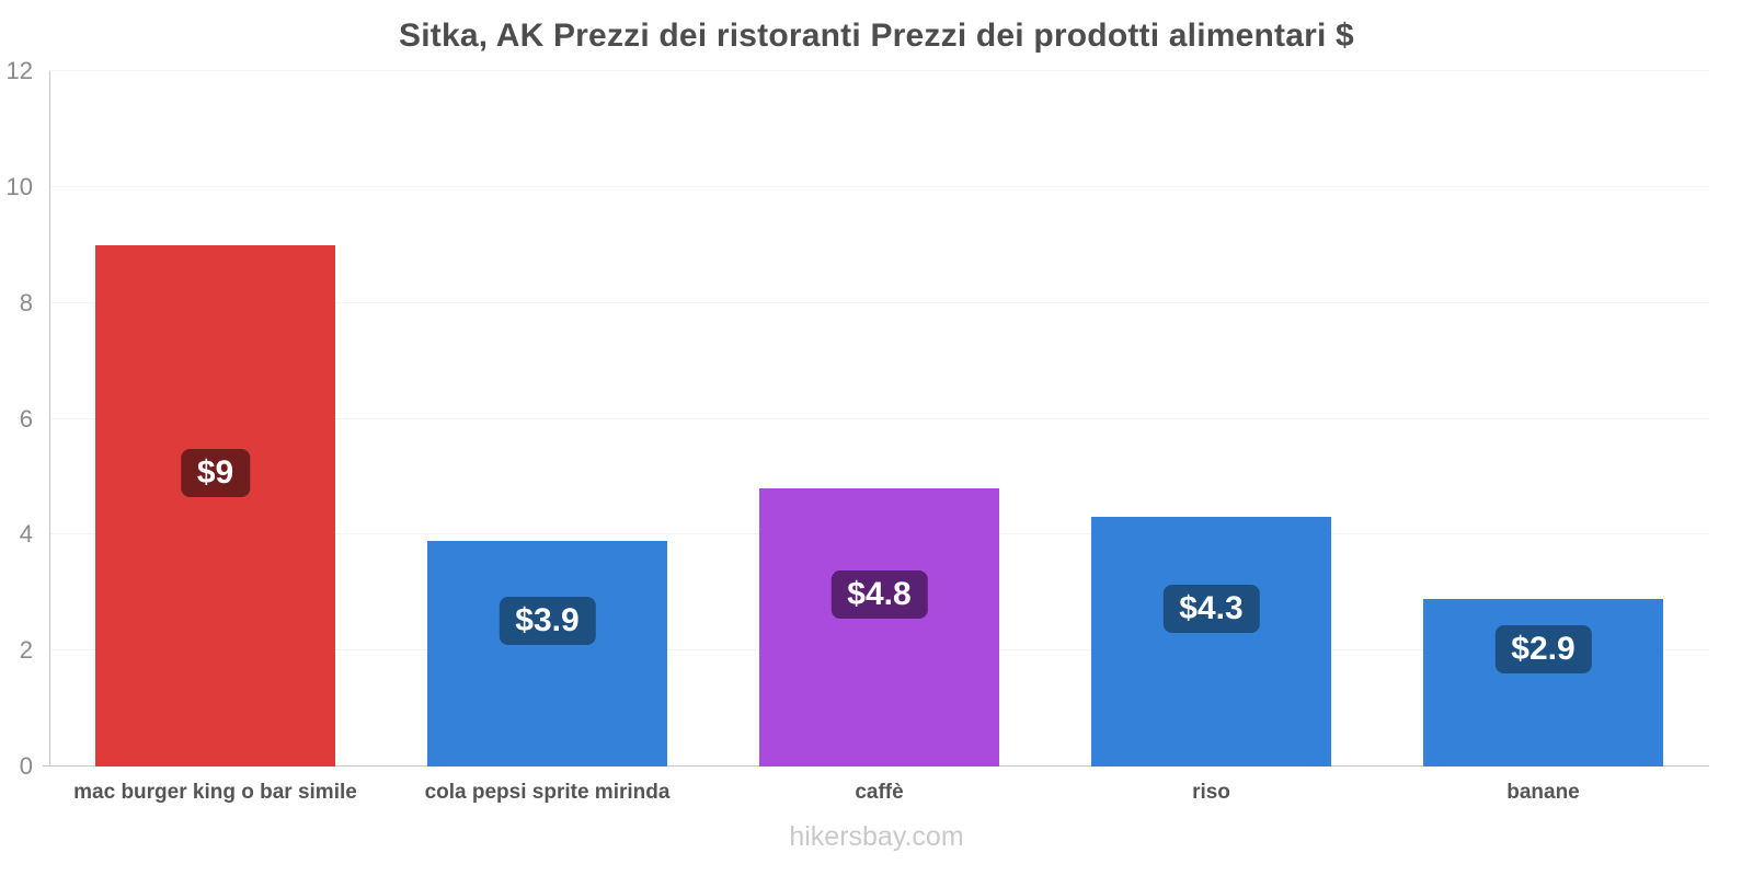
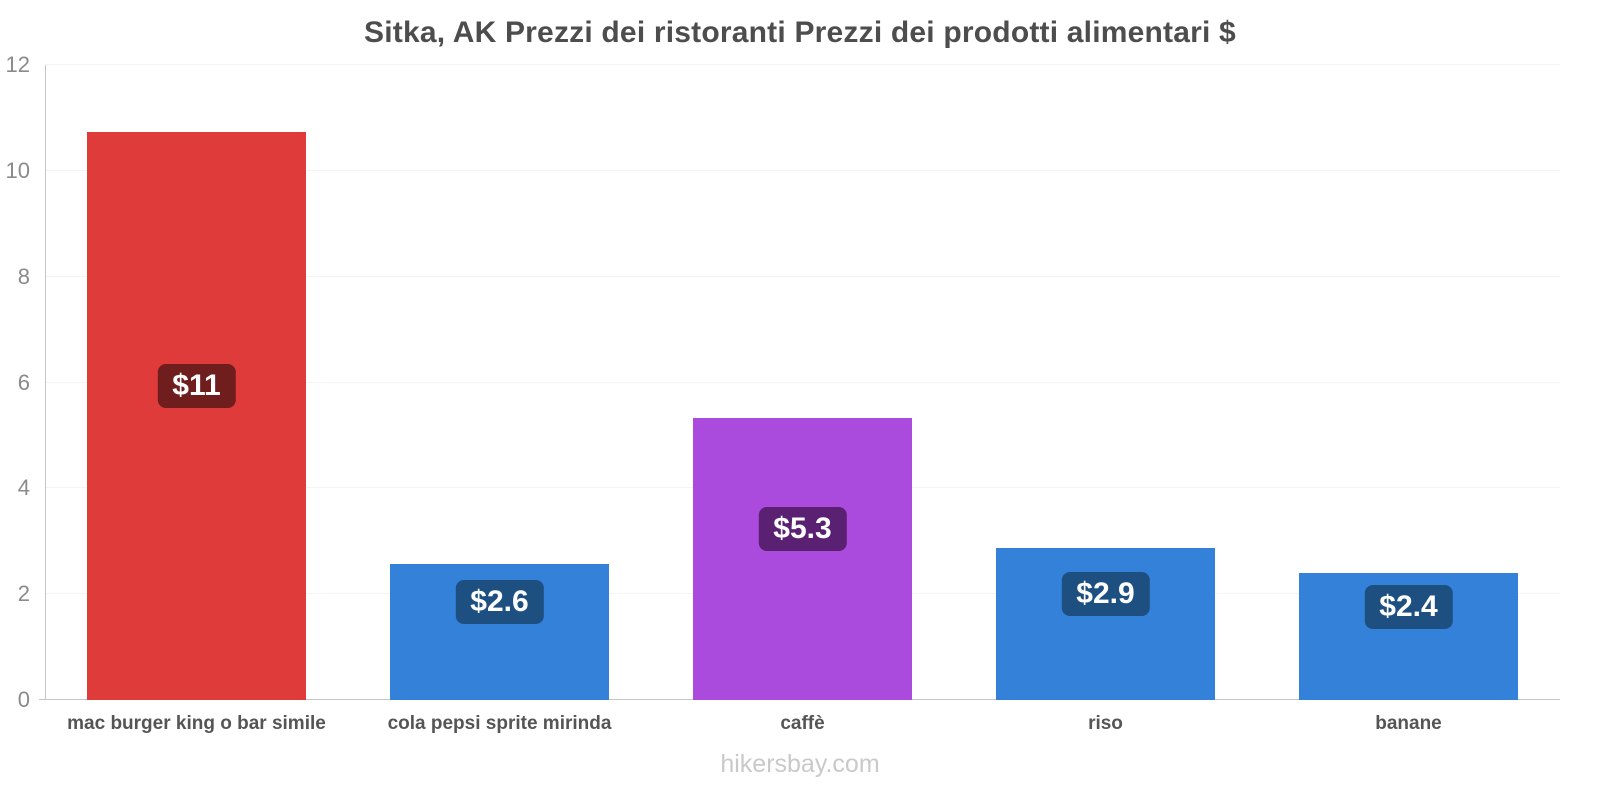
mac burger king o bar simile: $9 -> $11
cola pepsi sprite mirinda: $3.9 -> $2.6
caffè: $4.8 -> $5.3
riso: $4.3 -> $2.9
banane: $2.9 -> $2.4
